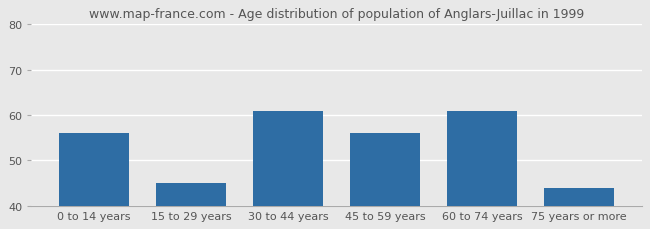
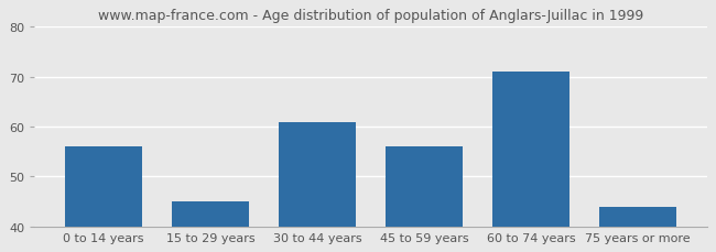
60 to 74 years: 61 -> 71
